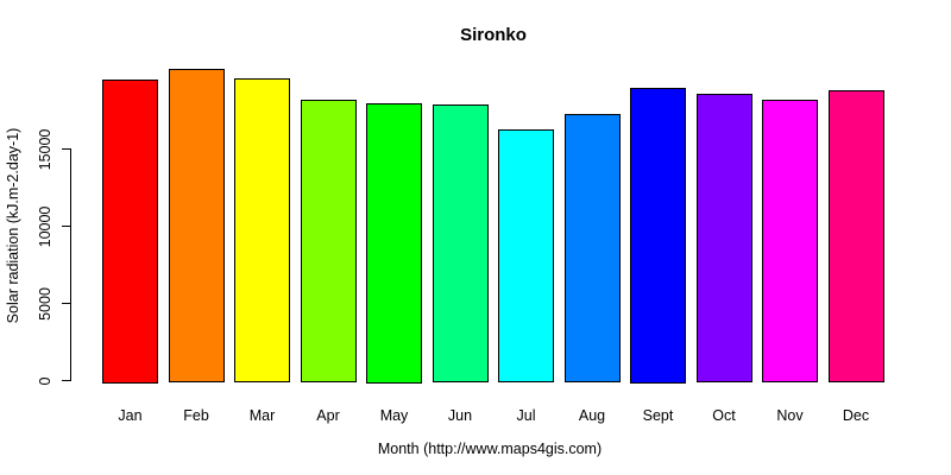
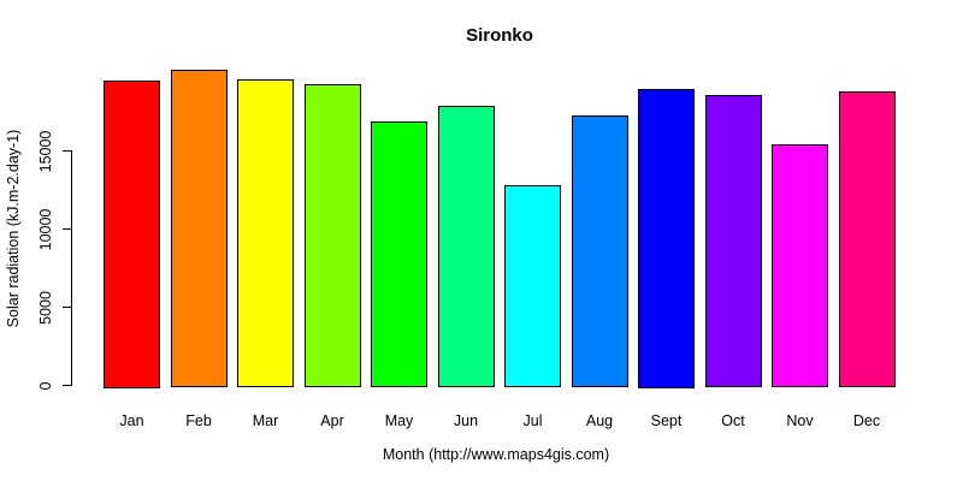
Apr: 18200 -> 19300
May: 18000 -> 16900
Jul: 16300 -> 12800
Nov: 18200 -> 15400
